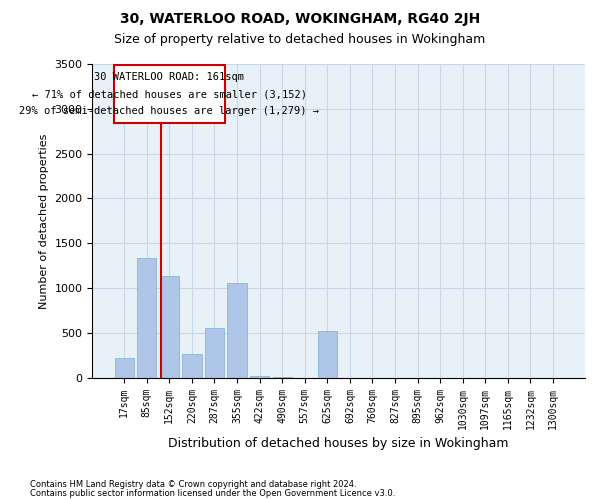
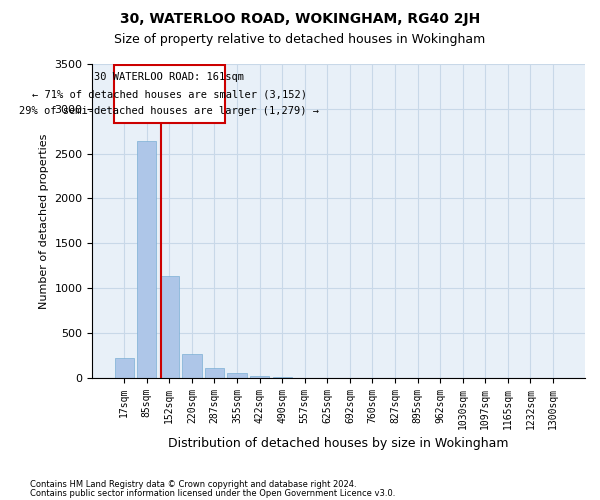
85sqm: 1340 -> 2640
287sqm: 560 -> 100
355sqm: 1060 -> 50
625sqm: 520 -> 0
